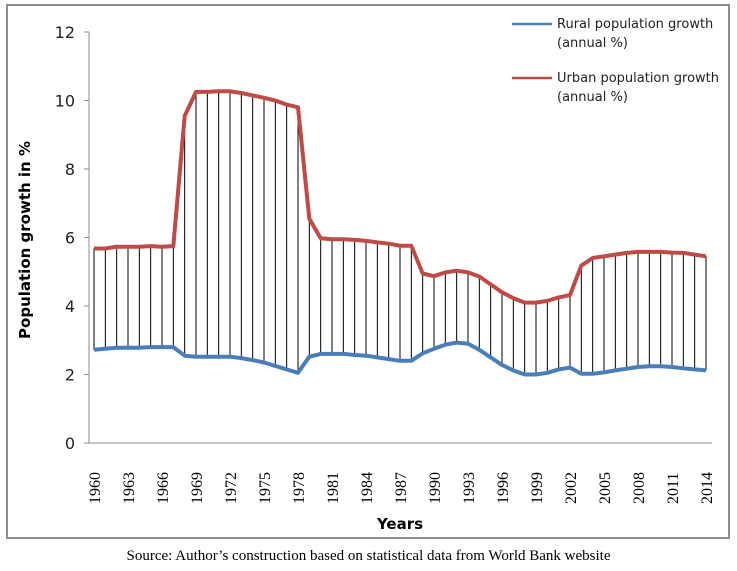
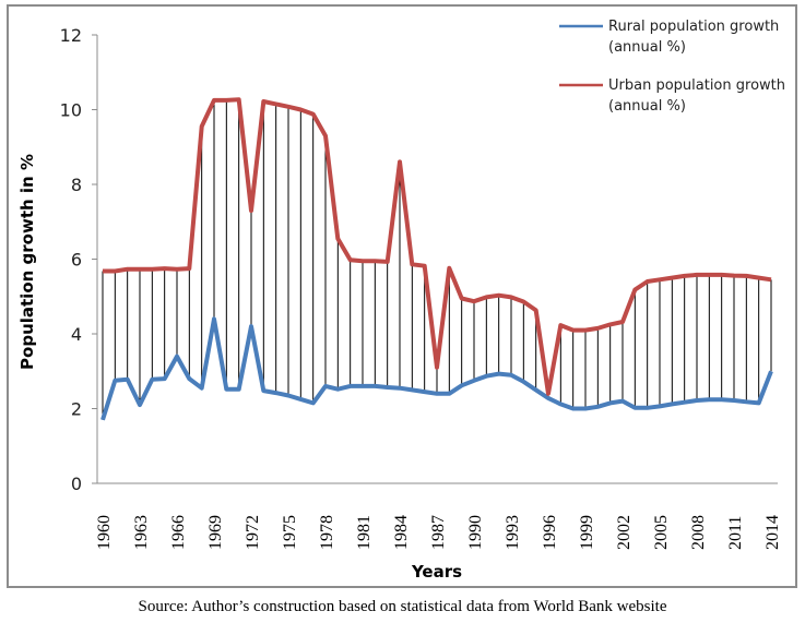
Rural population growth (annual %)/1960: 2.7 -> 1.7
Rural population growth (annual %)/1963: 2.8 -> 2.1
Rural population growth (annual %)/1966: 2.8 -> 3.4
Rural population growth (annual %)/1969: 2.5 -> 4.4
Rural population growth (annual %)/1972: 2.5 -> 4.2
Urban population growth (annual %)/1972: 10.3 -> 7.3
Rural population growth (annual %)/1978: 2.0 -> 2.6
Urban population growth (annual %)/1978: 9.8 -> 9.3
Urban population growth (annual %)/1984: 5.9 -> 8.6
Urban population growth (annual %)/1987: 5.8 -> 3.1
Urban population growth (annual %)/1996: 4.4 -> 2.4
Rural population growth (annual %)/2014: 2.1 -> 3.0
